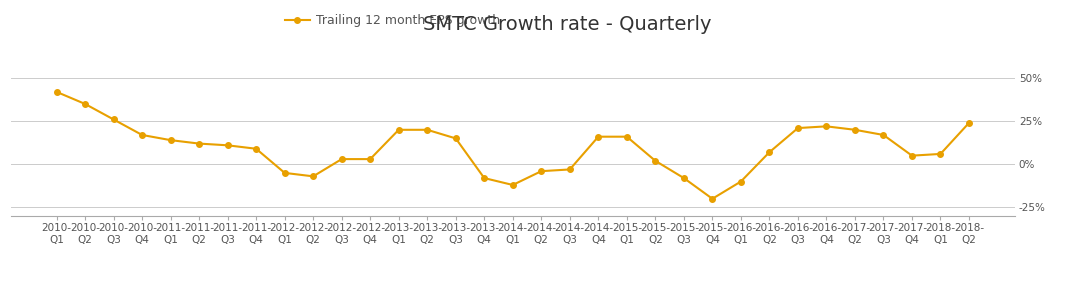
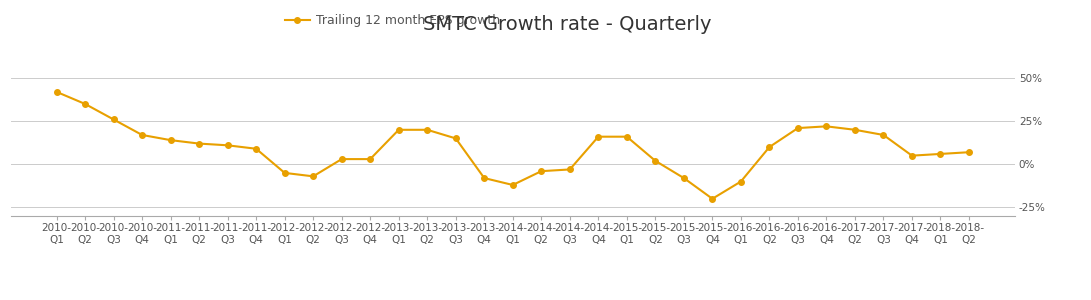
2016- Q2: 7% -> 10%
2018- Q2: 24% -> 7%
